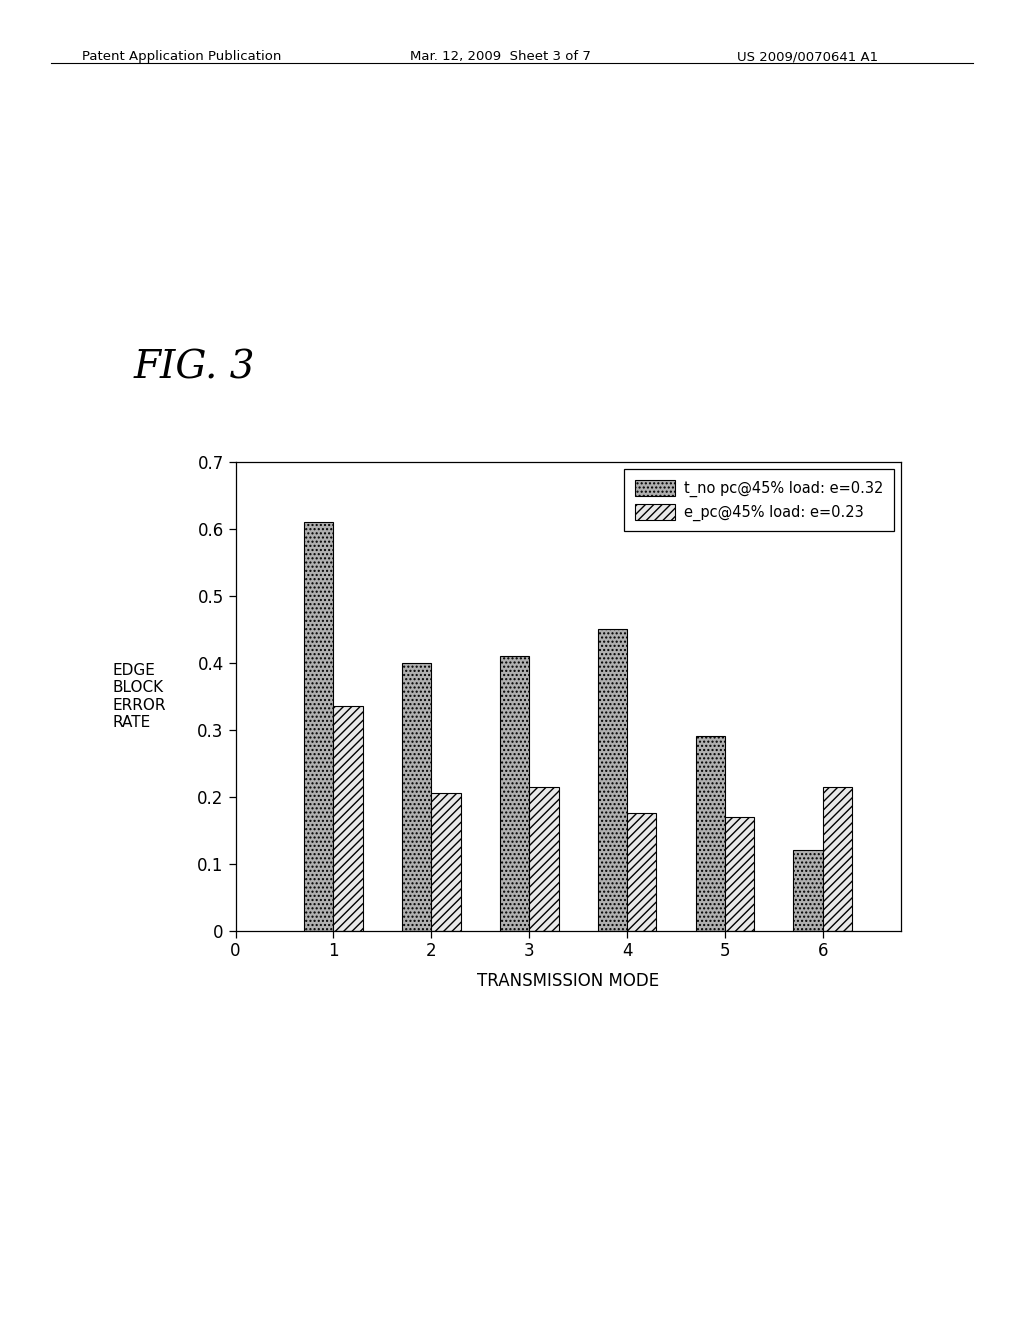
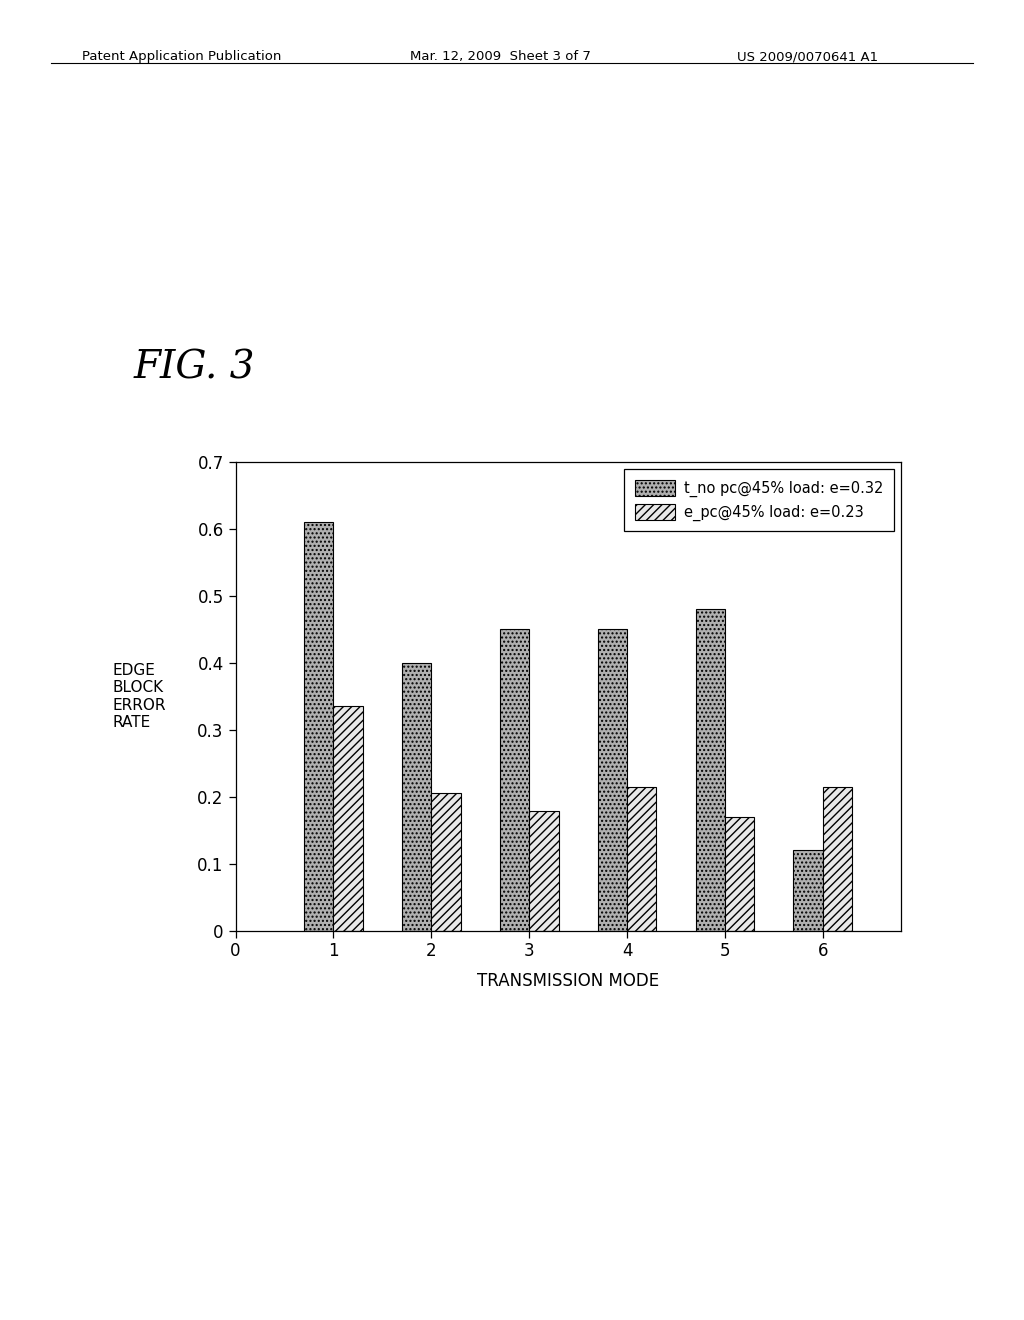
t_no pc@45% load: e=0.32/3: 0.41 -> 0.45
e_pc@45% load: e=0.23/3: 0.215 -> 0.178
e_pc@45% load: e=0.23/4: 0.175 -> 0.214
t_no pc@45% load: e=0.32/5: 0.29 -> 0.48
